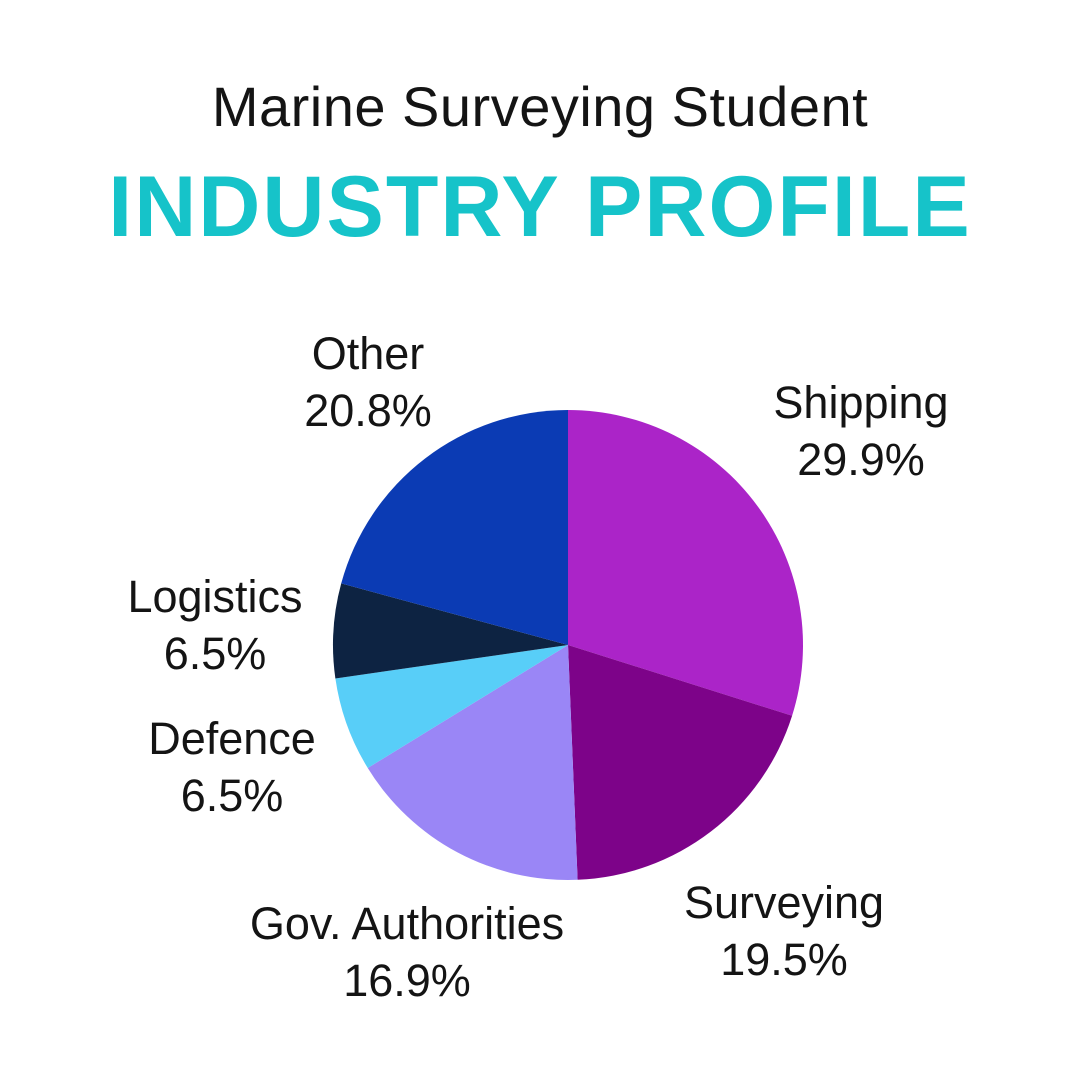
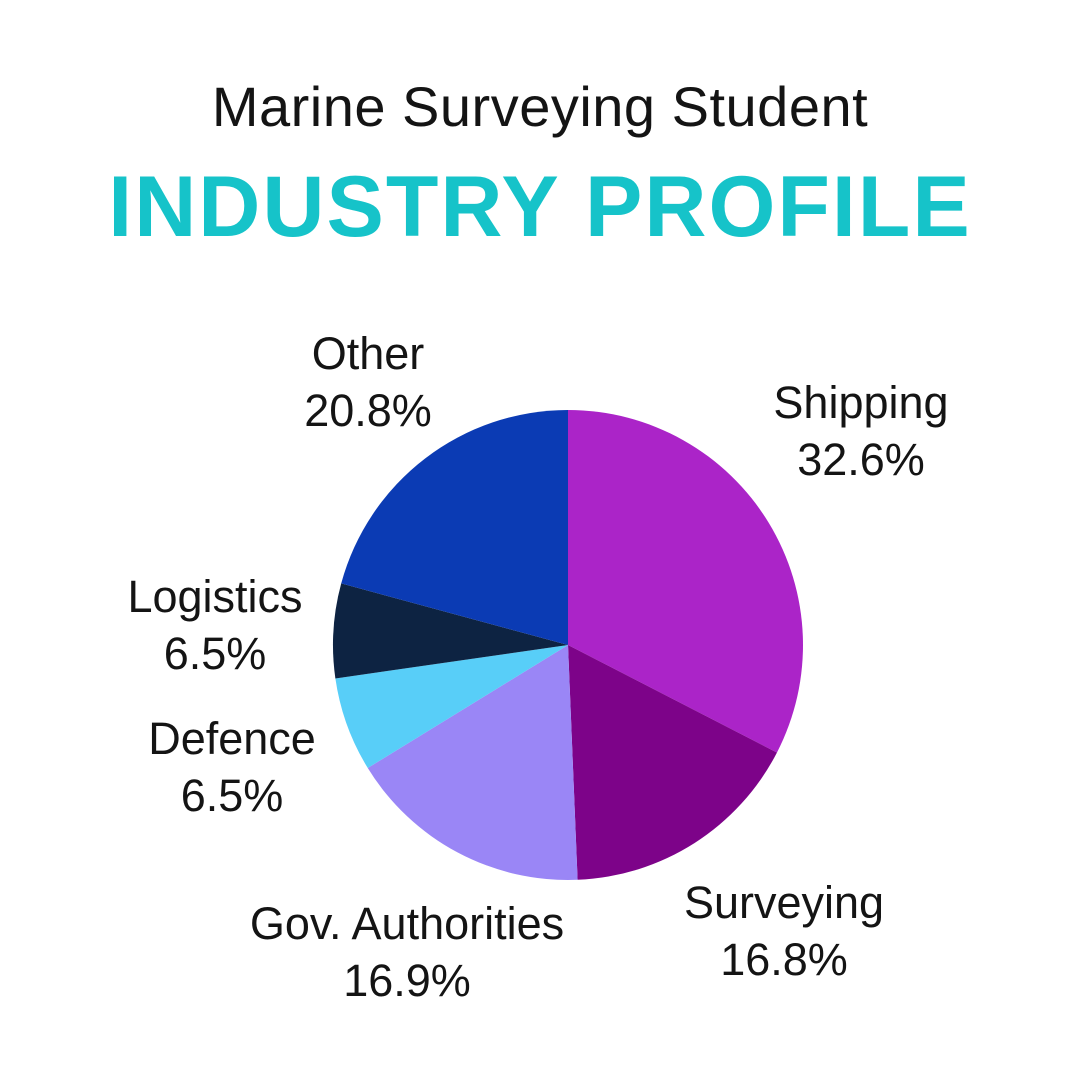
Shipping: 29.9% -> 32.6%
Surveying: 19.5% -> 16.8%
